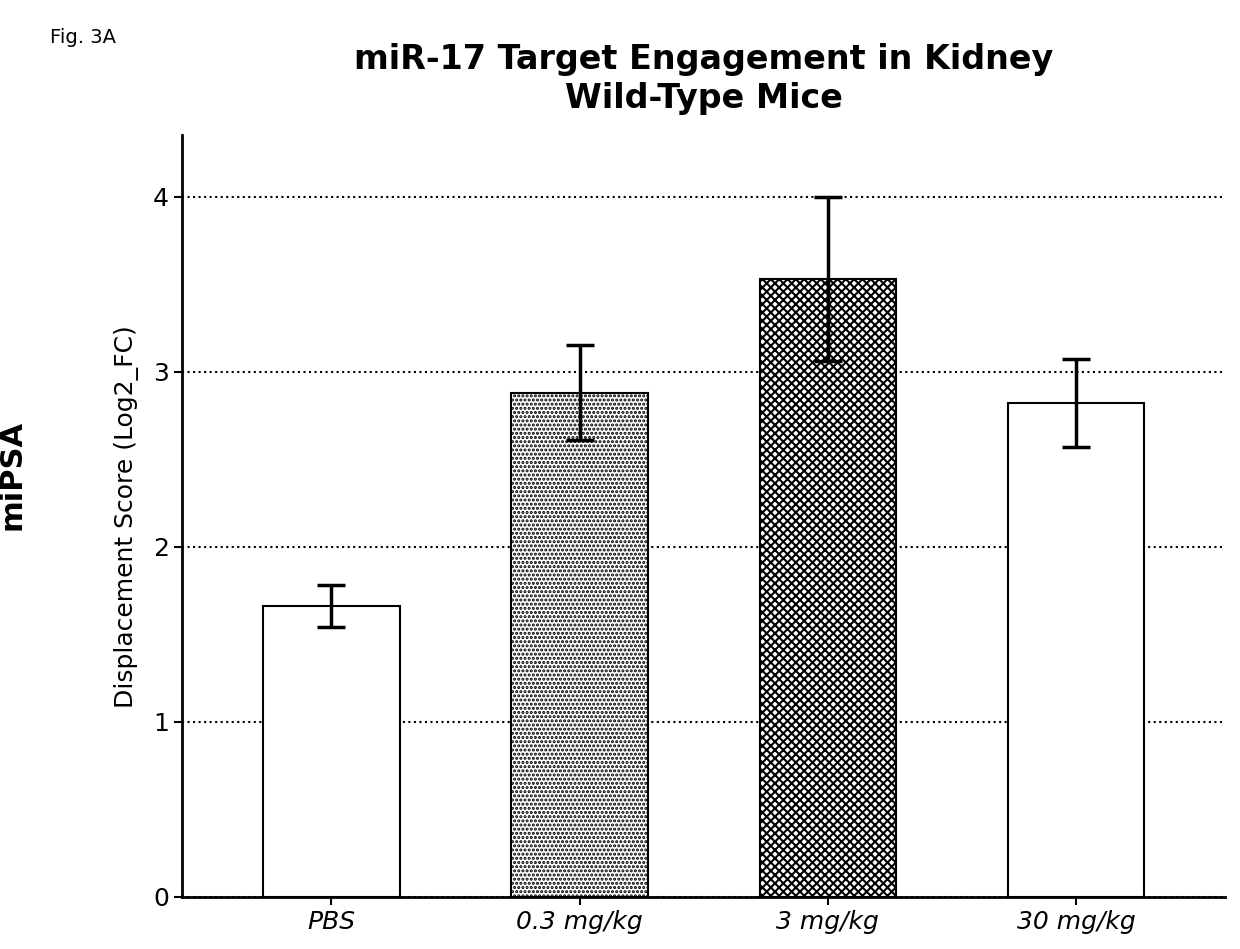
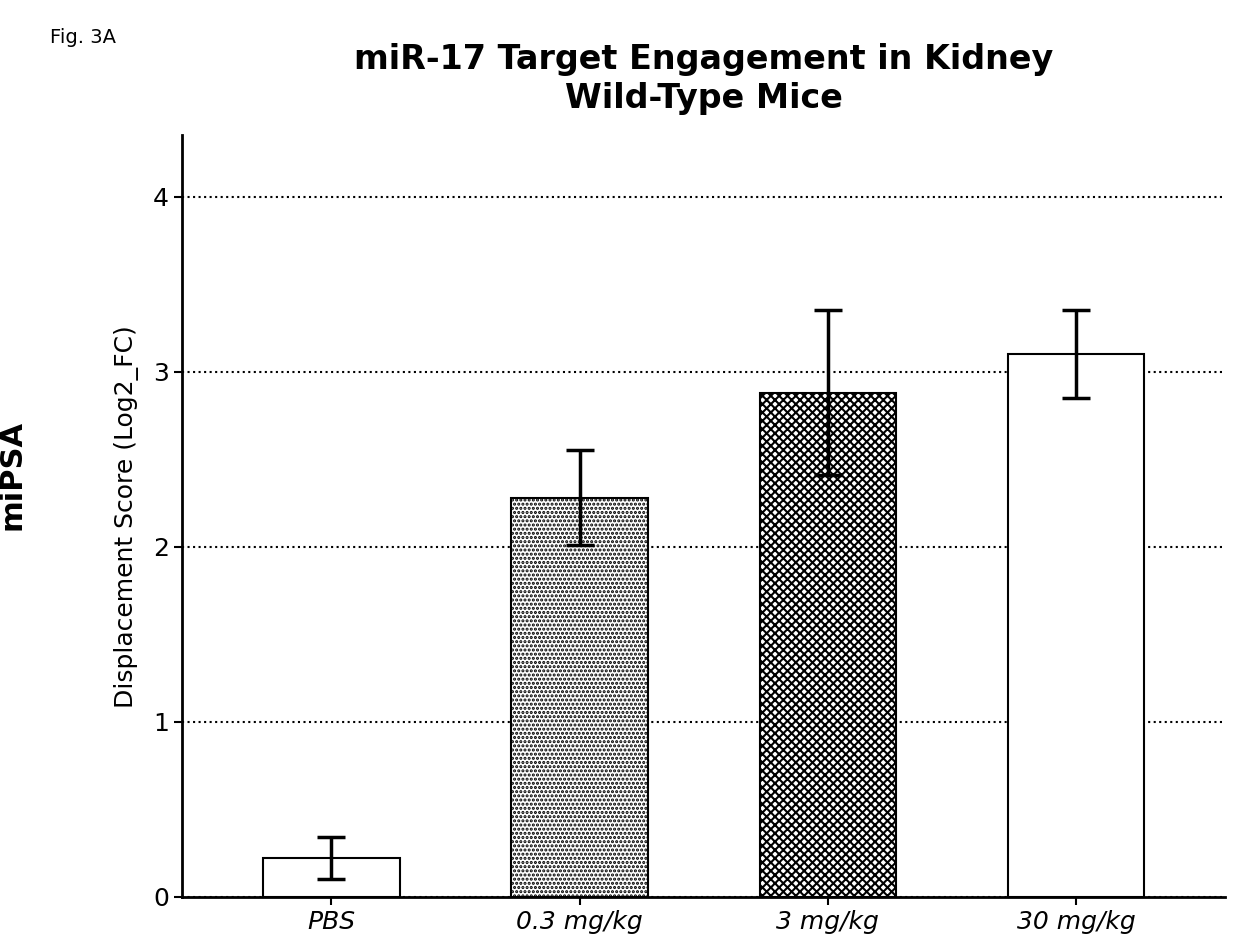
PBS: 1.66 -> 0.22
0.3 mg/kg: 2.88 -> 2.28
3 mg/kg: 3.53 -> 2.88
30 mg/kg: 2.82 -> 3.10
